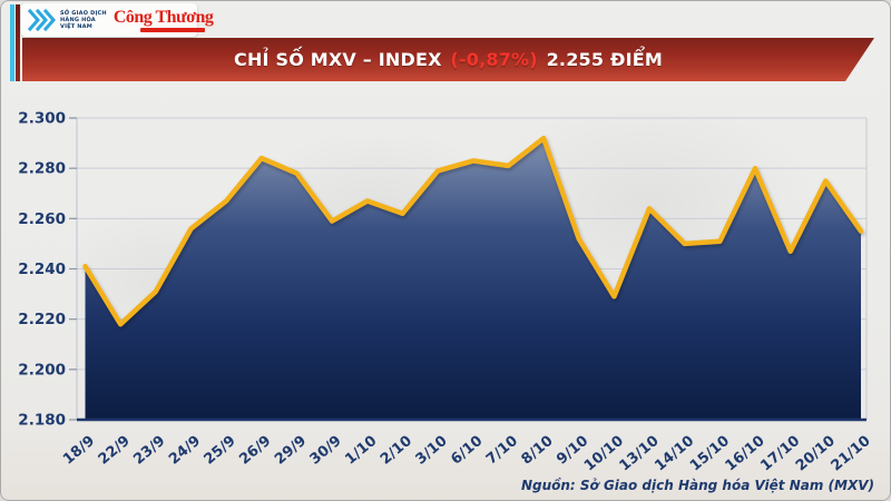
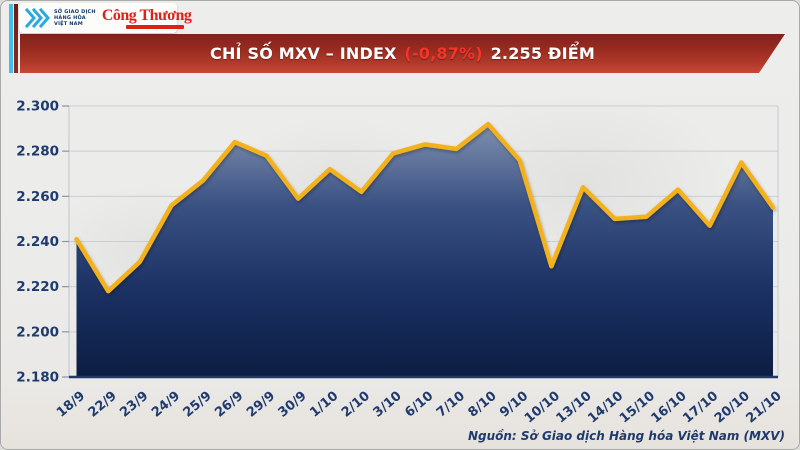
1/10: 2267 -> 2272
9/10: 2252 -> 2276
16/10: 2280 -> 2263
